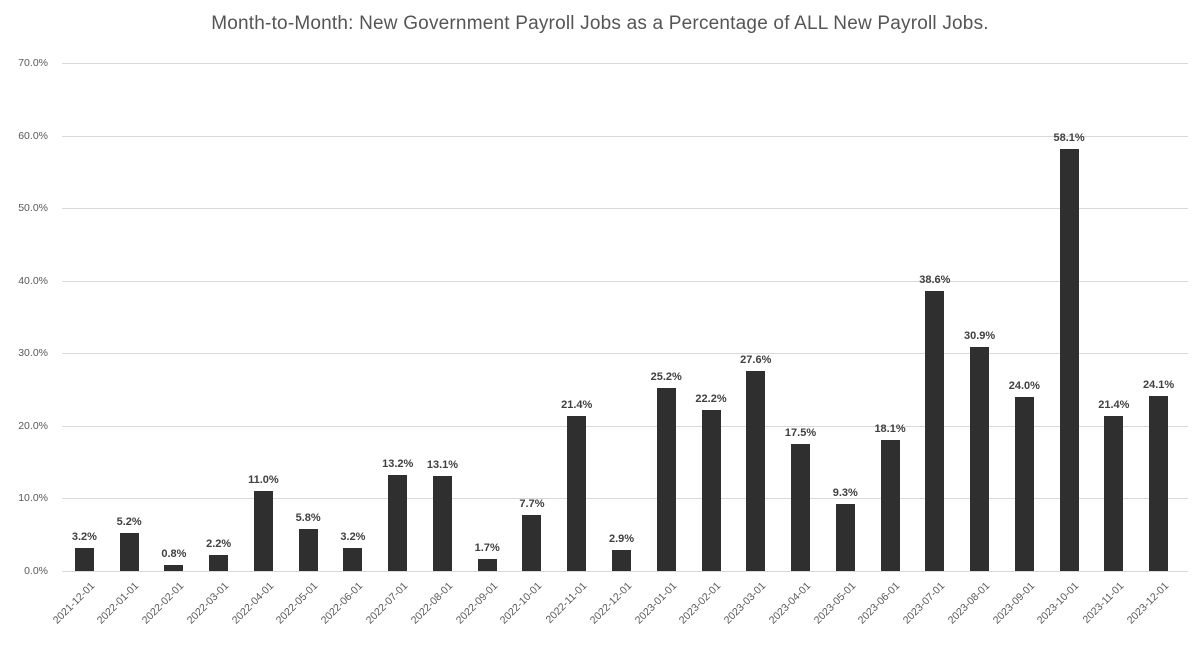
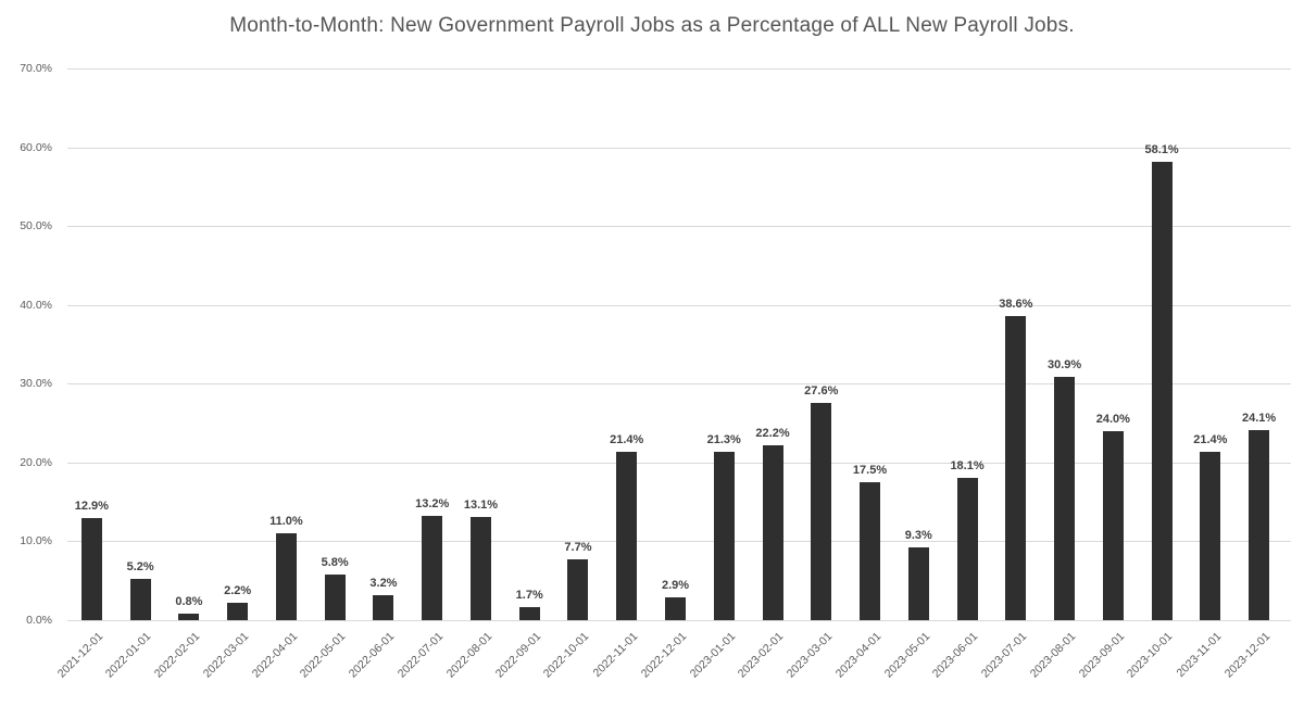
2021-12-01: 3.2% -> 12.9%
2023-01-01: 25.2% -> 21.3%
